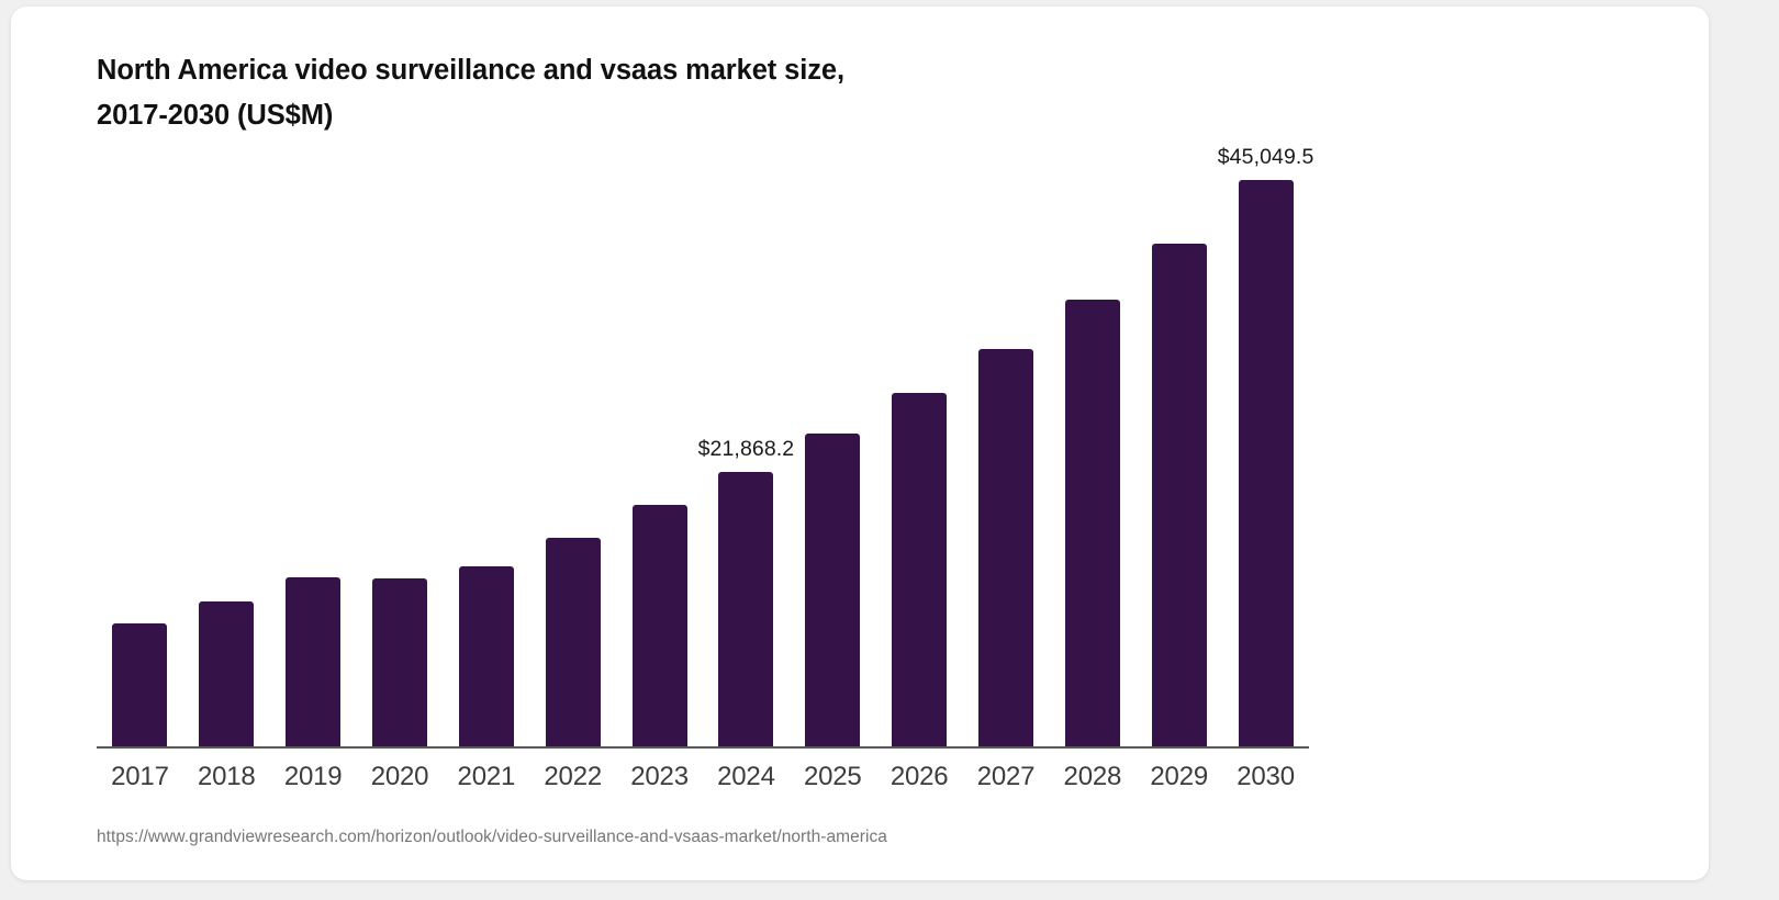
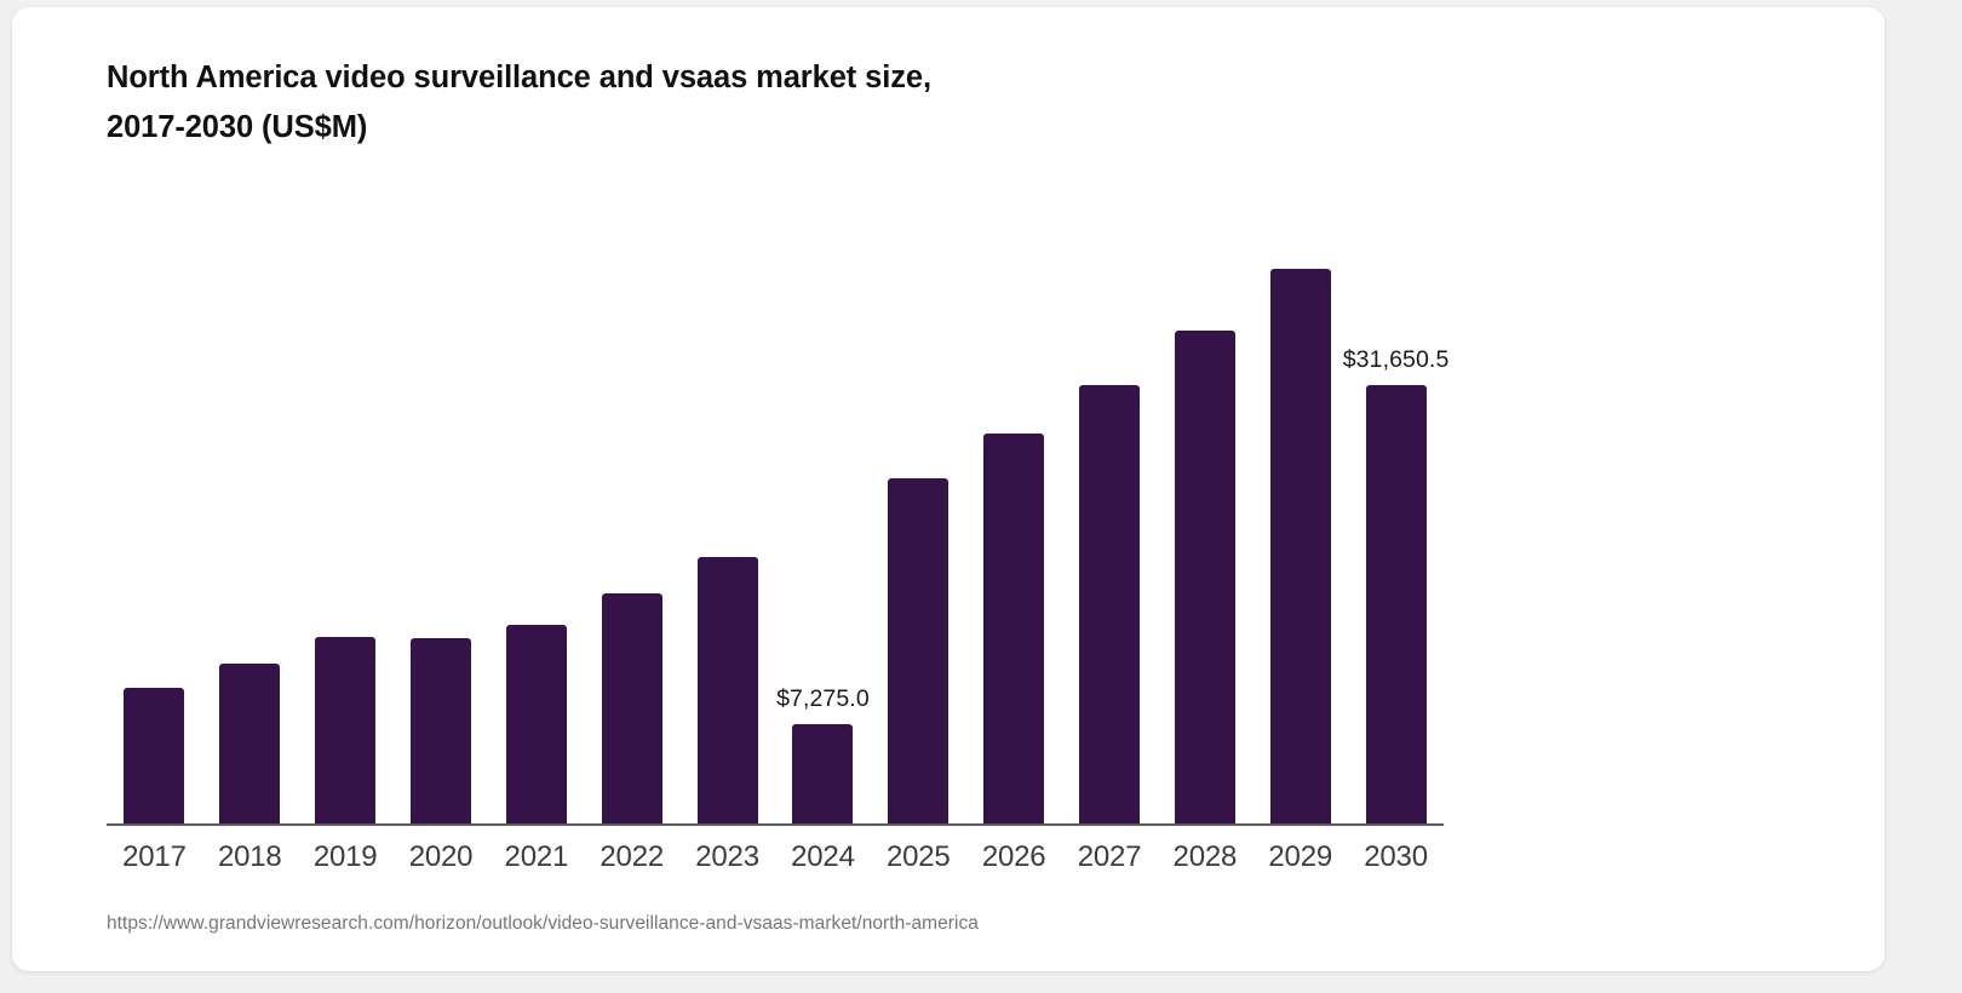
2024: $21,868.2 -> $7,275.0
2030: $45,049.5 -> $31,650.5
